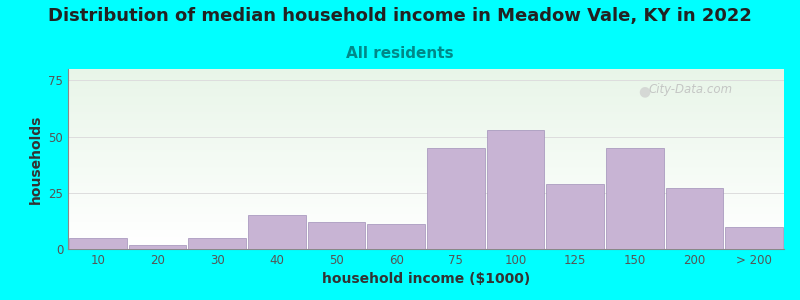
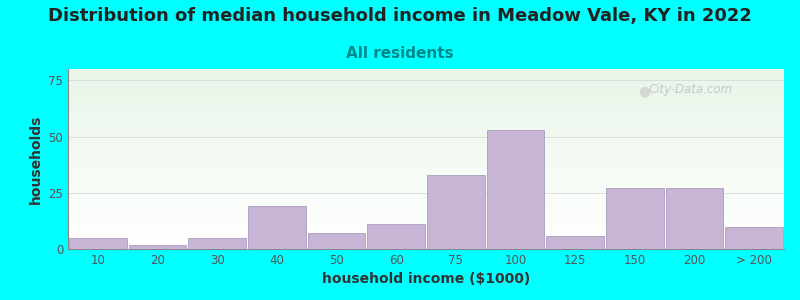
40: 15 -> 19
50: 12 -> 7
75: 45 -> 33
125: 29 -> 6
150: 45 -> 27
